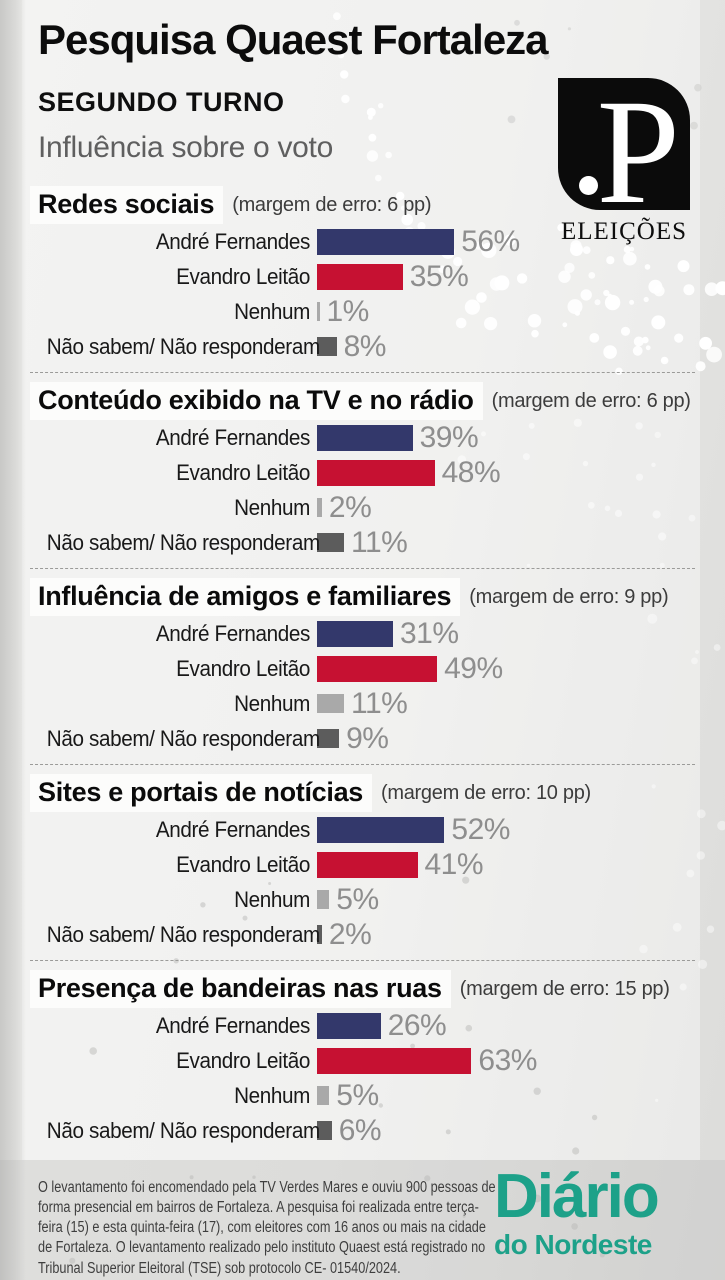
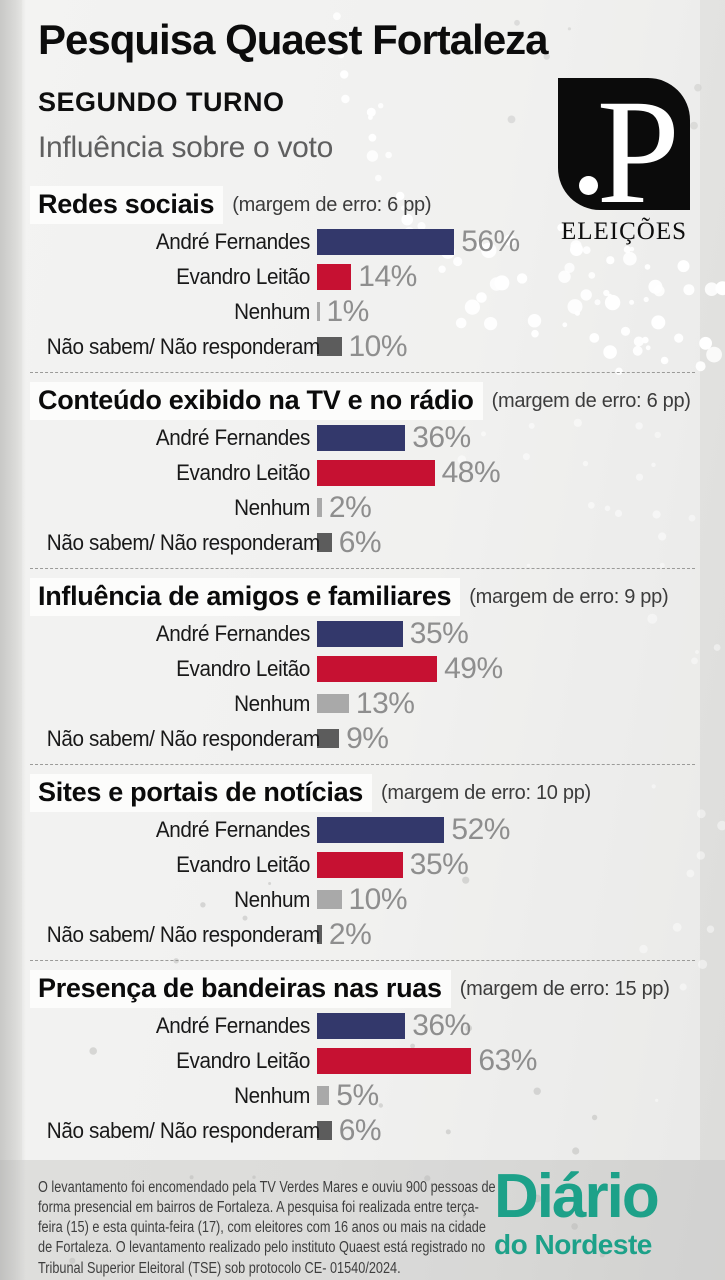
Redes sociais/Evandro Leitão: 35% -> 14%
Redes sociais/Não sabem/ Não responderam: 8% -> 10%
Conteúdo exibido na TV e no rádio/André Fernandes: 39% -> 36%
Conteúdo exibido na TV e no rádio/Não sabem/ Não responderam: 11% -> 6%
Influência de amigos e familiares/André Fernandes: 31% -> 35%
Influência de amigos e familiares/Nenhum: 11% -> 13%
Sites e portais de notícias/Evandro Leitão: 41% -> 35%
Sites e portais de notícias/Nenhum: 5% -> 10%
Presença de bandeiras nas ruas/André Fernandes: 26% -> 36%
